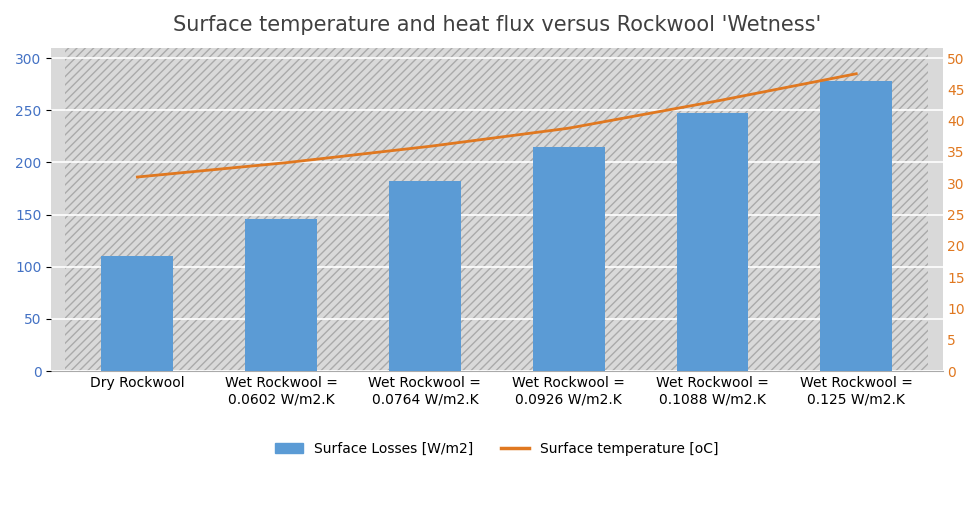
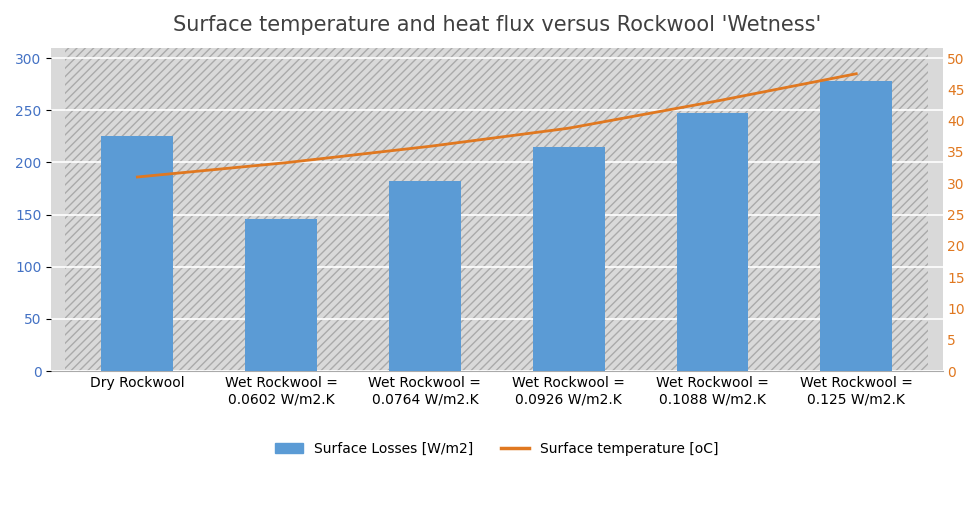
Surface Losses [W/m2]/Dry Rockwool: 110 -> 225
